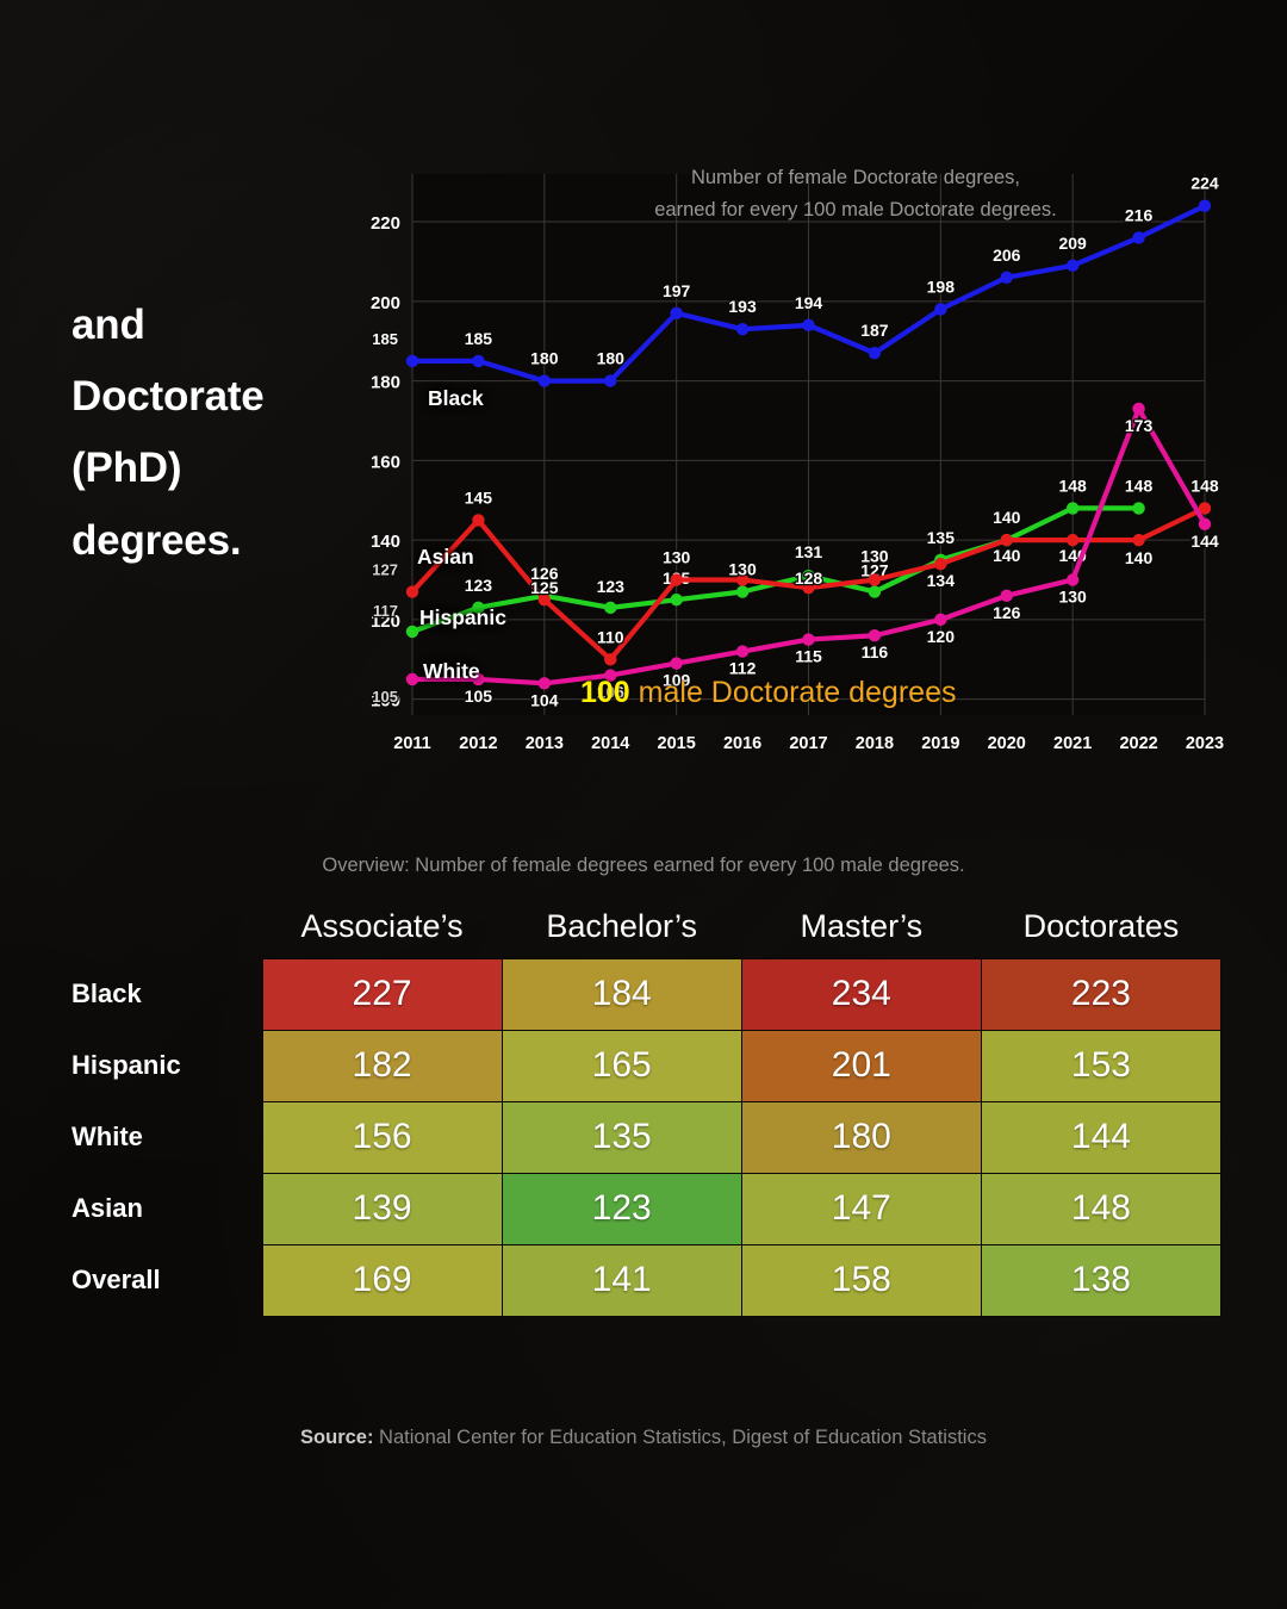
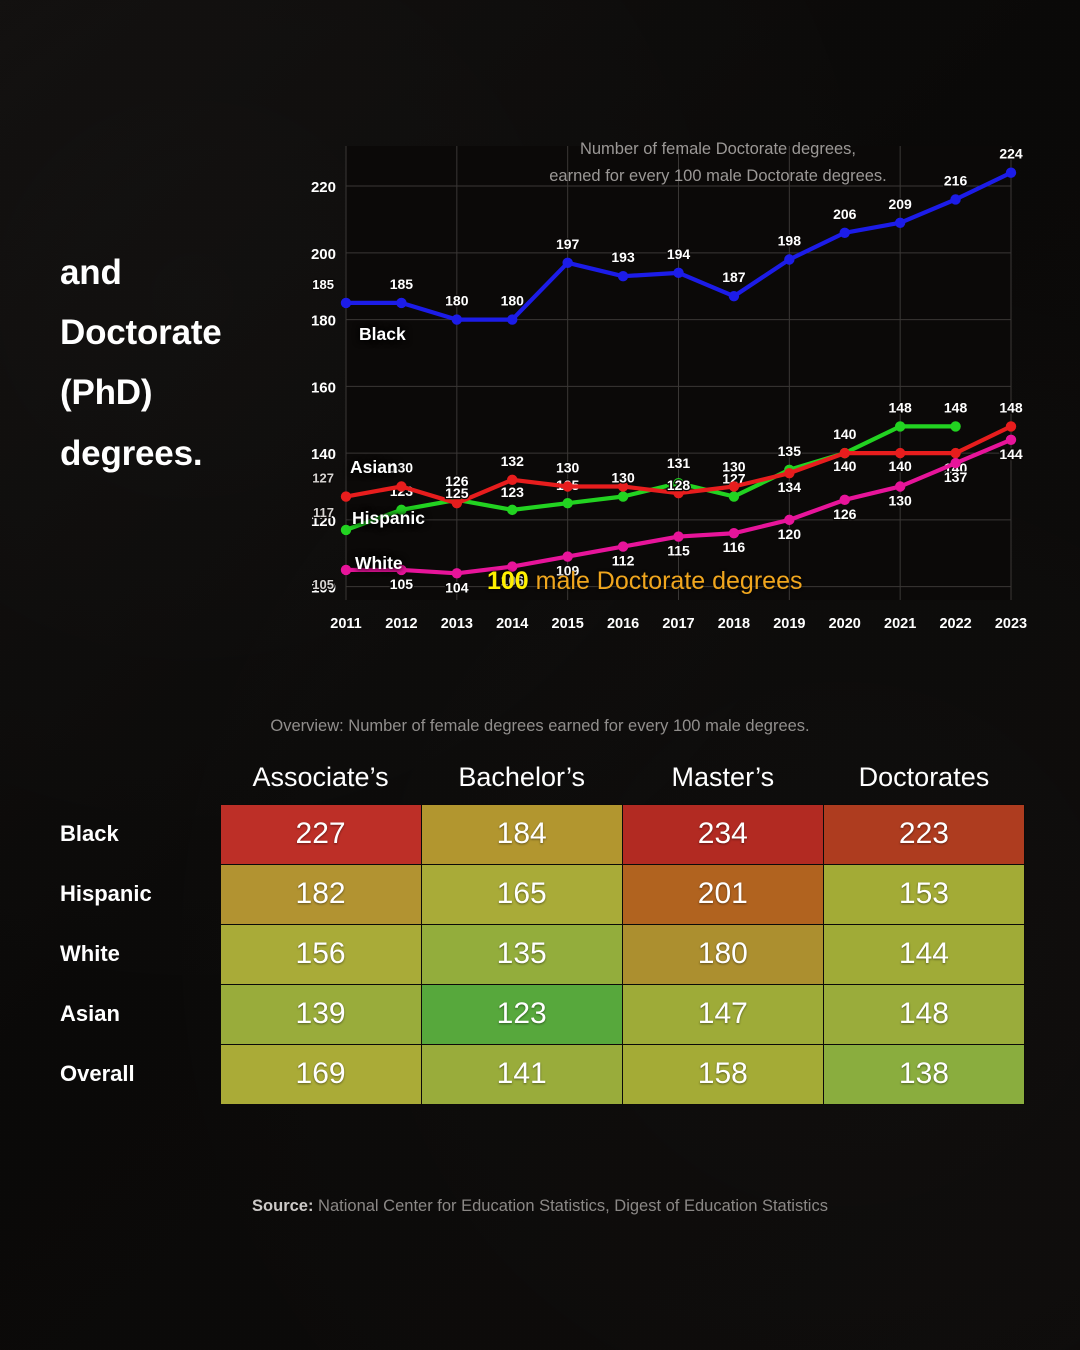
Hispanic/2012: 145 -> 130
Hispanic/2014: 110 -> 132
White/2022: 173 -> 137
